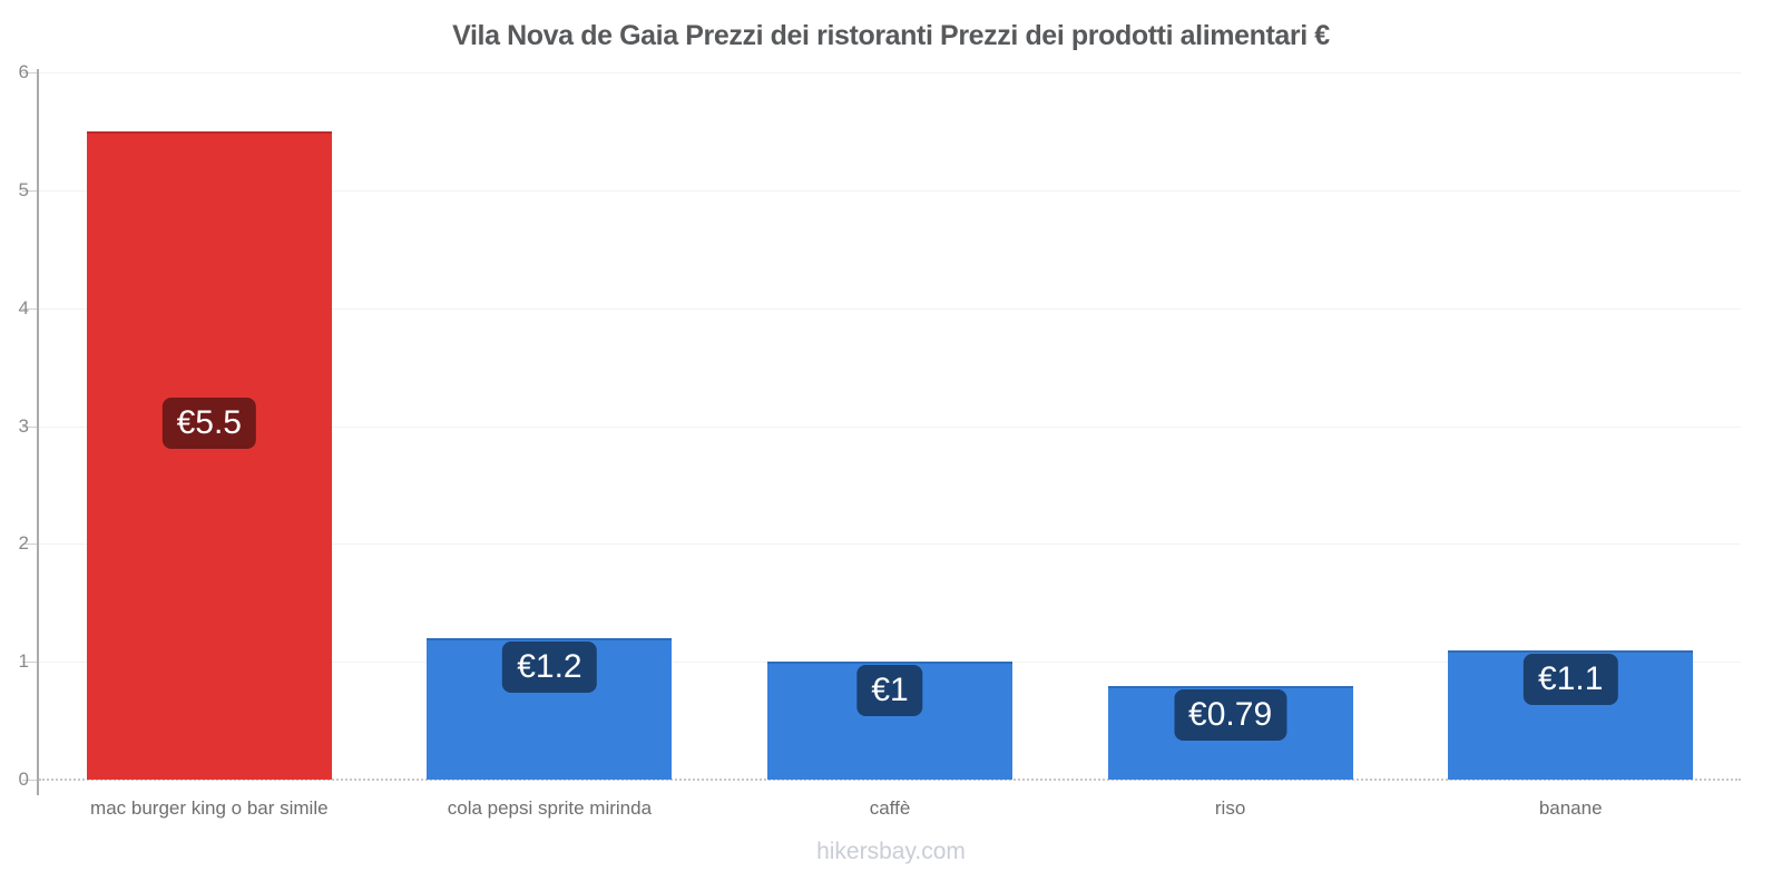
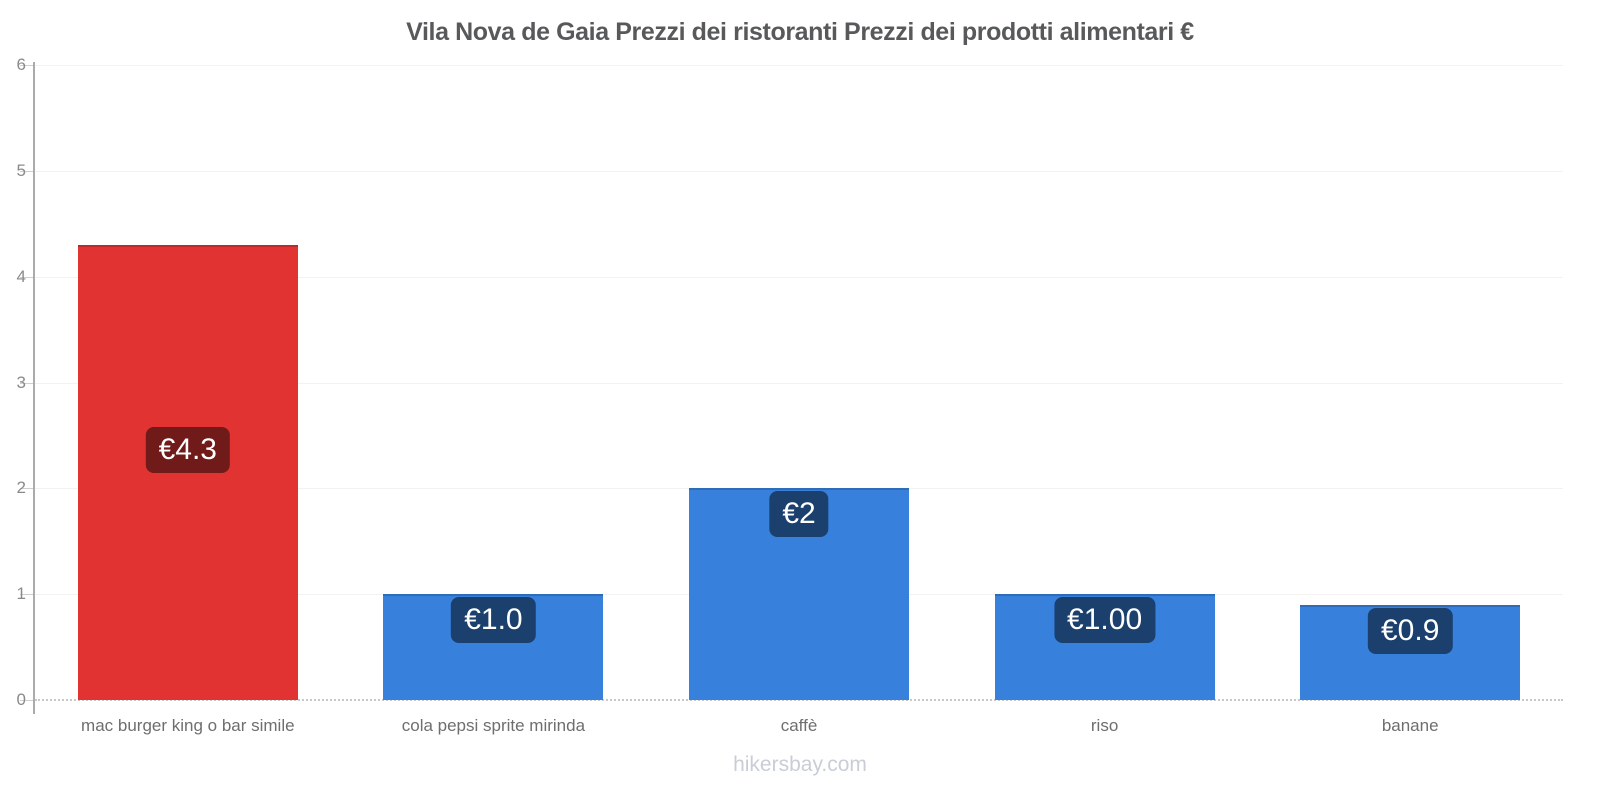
mac burger king o bar simile: €5.5 -> €4.3
cola pepsi sprite mirinda: €1.2 -> €1.0
caffè: €1 -> €2
riso: €0.79 -> €1.00
banane: €1.1 -> €0.9
